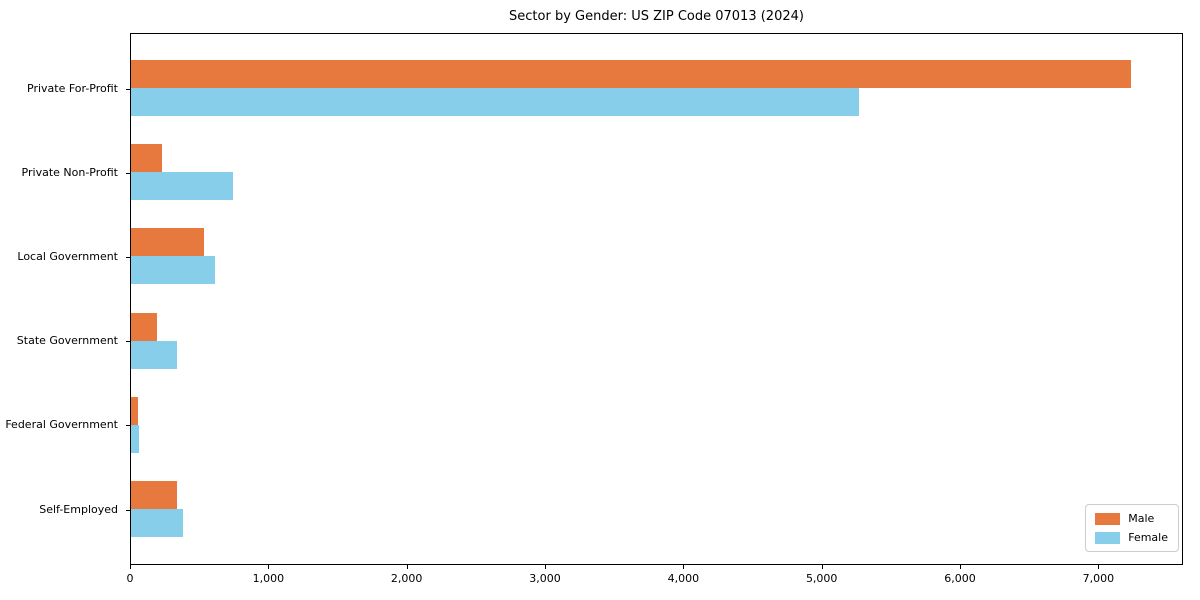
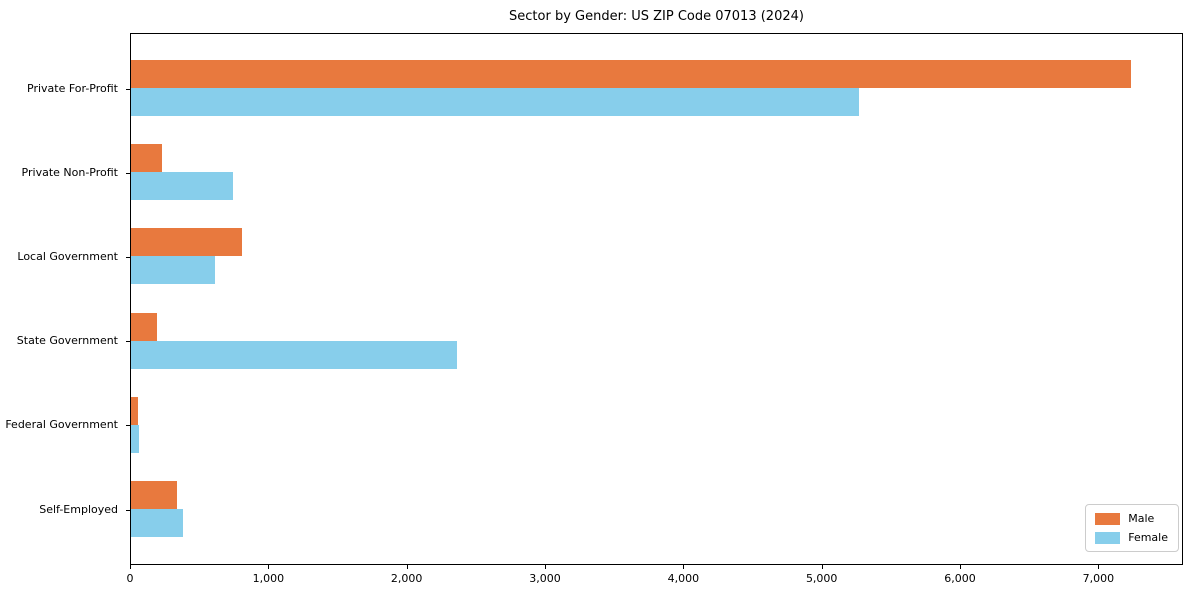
Male/Local Government: 530 -> 800
Female/State Government: 330 -> 2360
